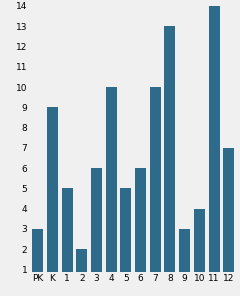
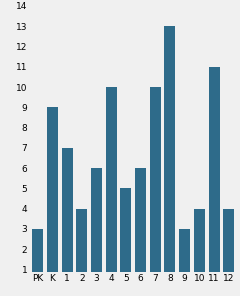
1: 5 -> 7
2: 2 -> 4
11: 14 -> 11
12: 7 -> 4
